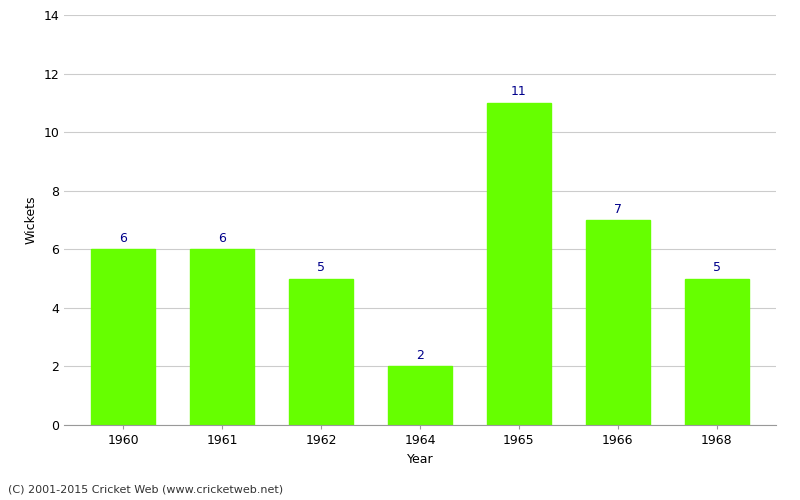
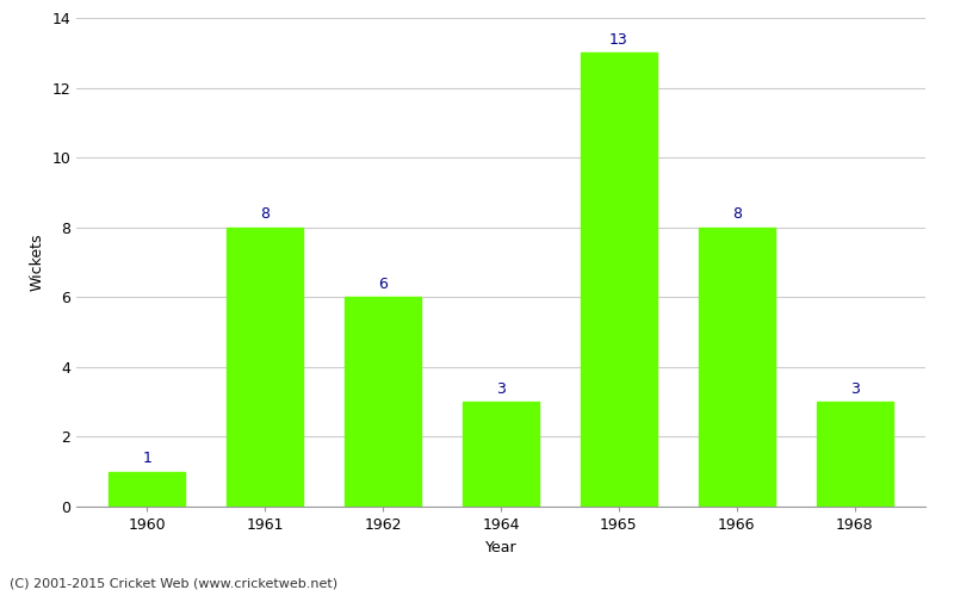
1960: 6 -> 1
1961: 6 -> 8
1962: 5 -> 6
1964: 2 -> 3
1965: 11 -> 13
1966: 7 -> 8
1968: 5 -> 3
